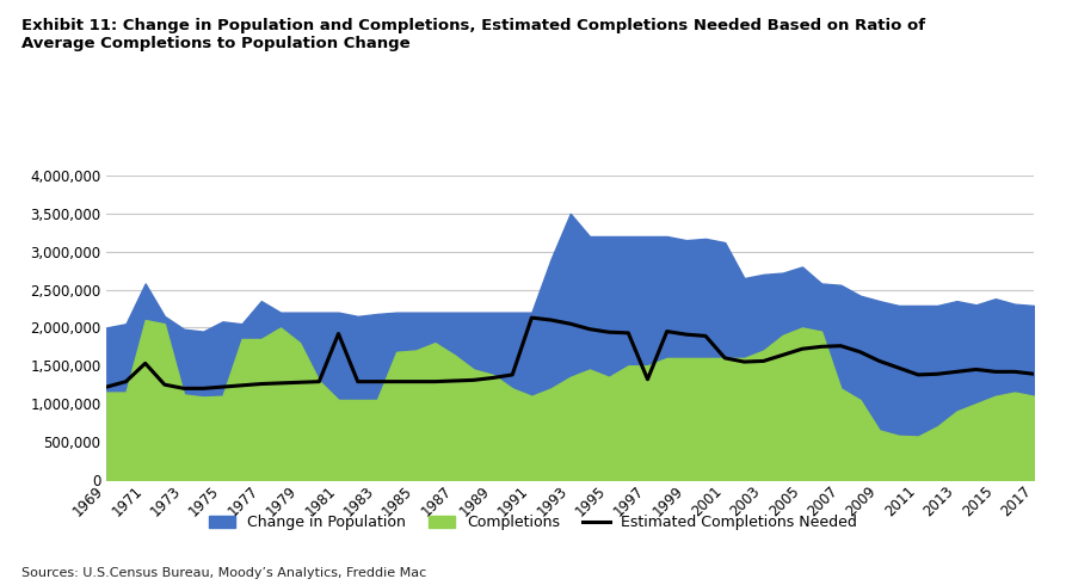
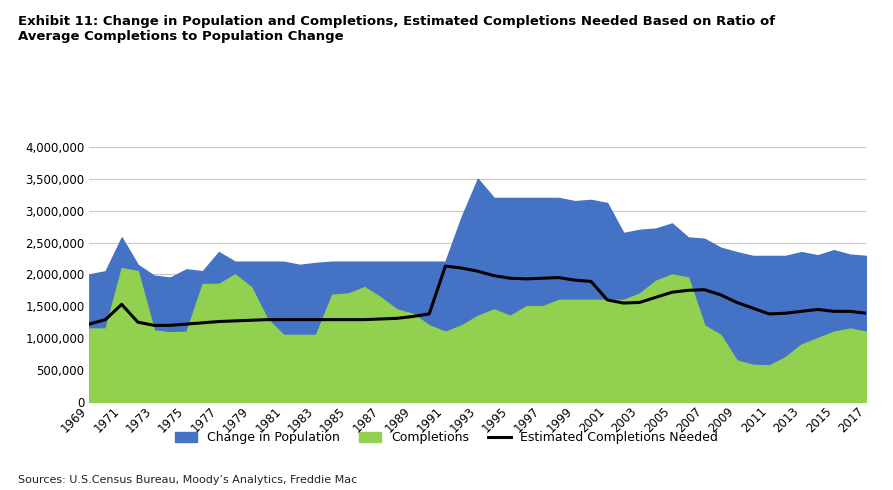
Estimated Completions Needed/1981: 1,920,000 -> 1,290,000
Estimated Completions Needed/1997: 1,320,000 -> 1,940,000
